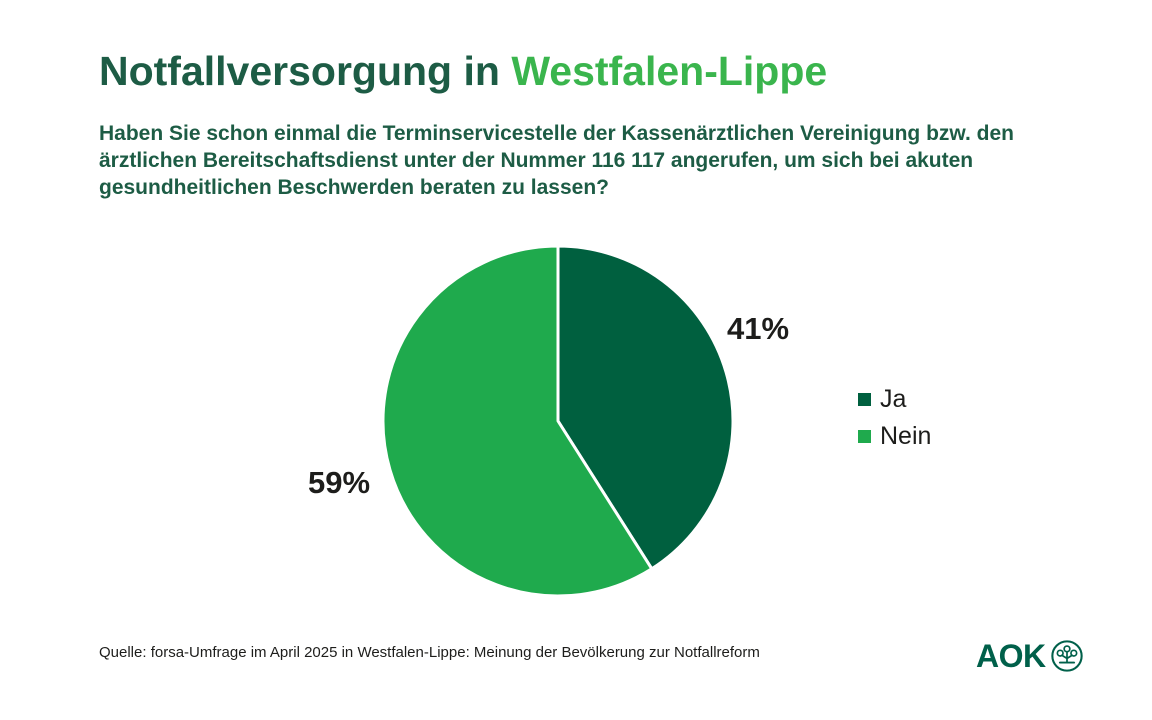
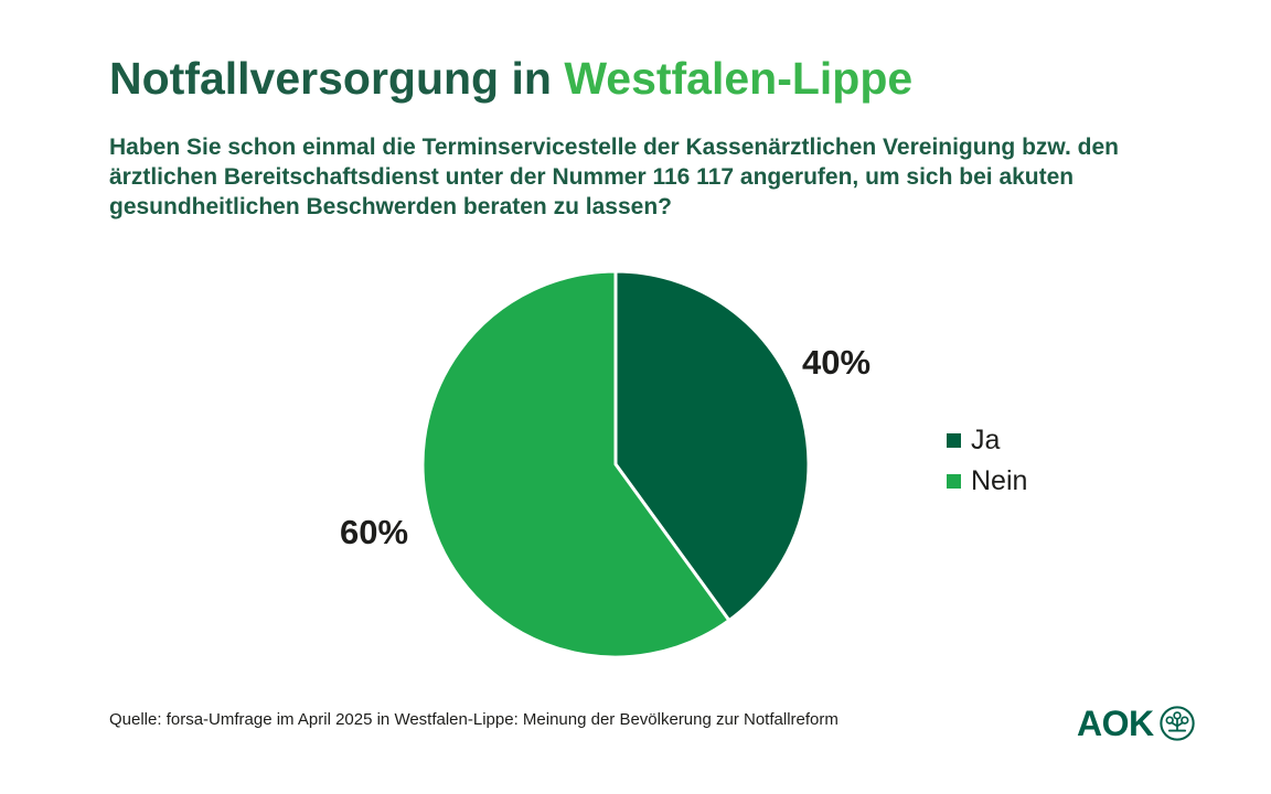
Ja: 41% -> 40%
Nein: 59% -> 60%
